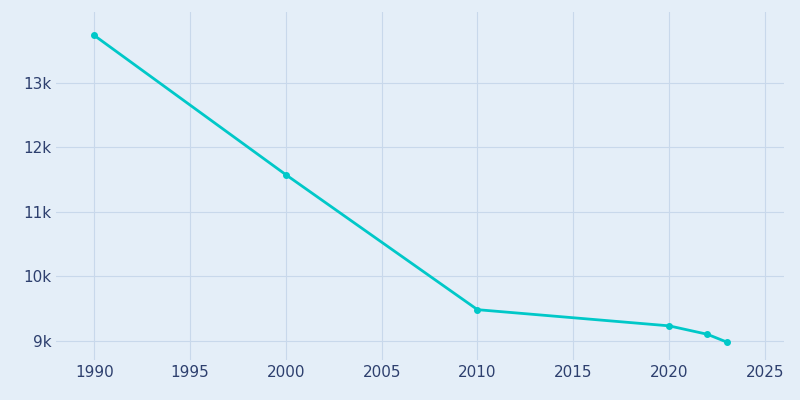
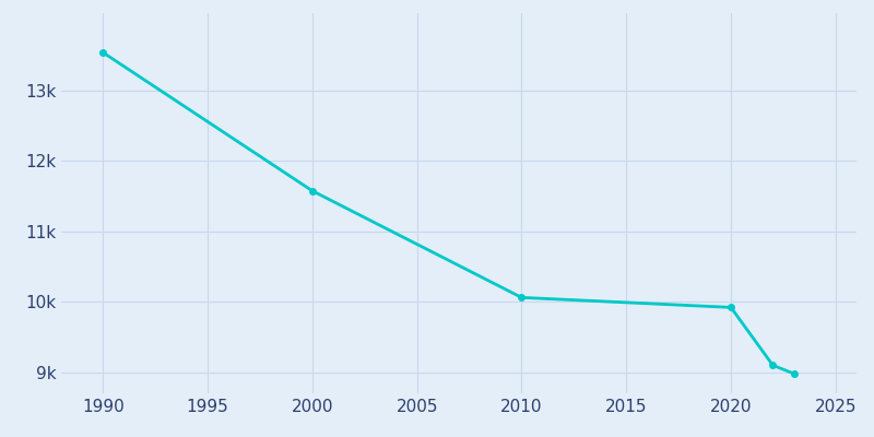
1990: 13.74k -> 13.54k
2010: 9.48k -> 10.06k
2020: 9.23k -> 9.92k
